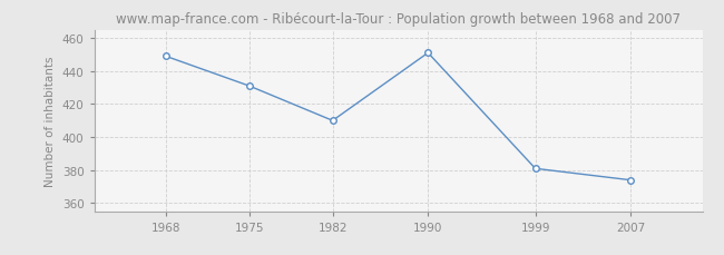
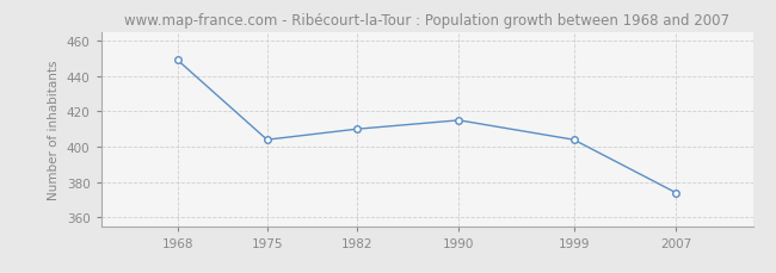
1975: 431 -> 404
1990: 451 -> 415
1999: 381 -> 404
